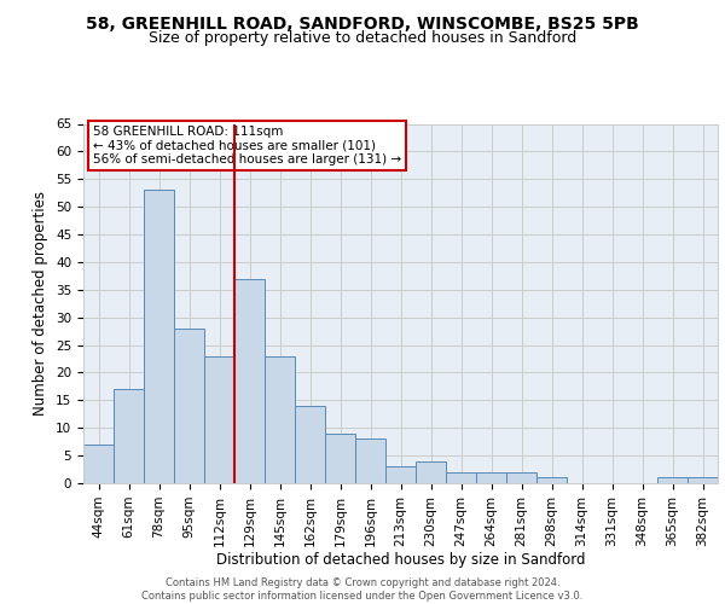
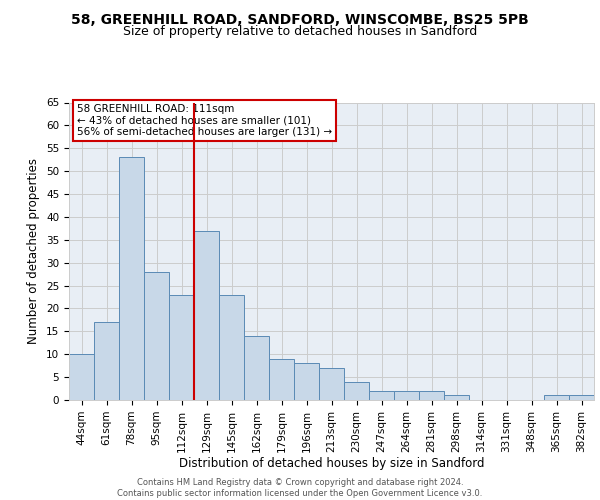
44sqm: 7 -> 10
213sqm: 3 -> 7
